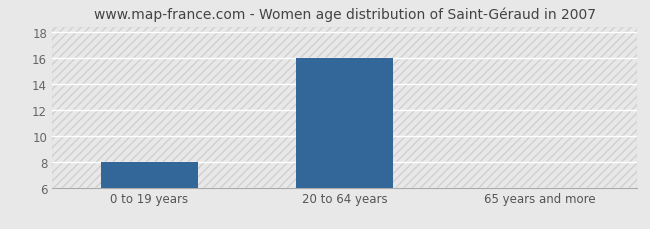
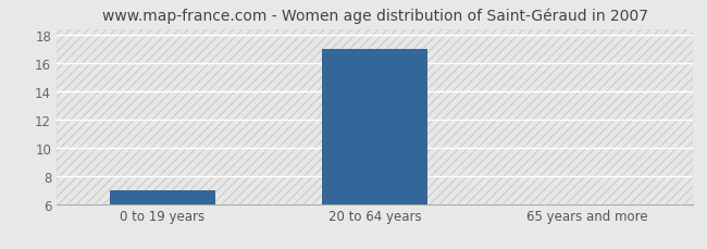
0 to 19 years: 8 -> 7
20 to 64 years: 16 -> 17
